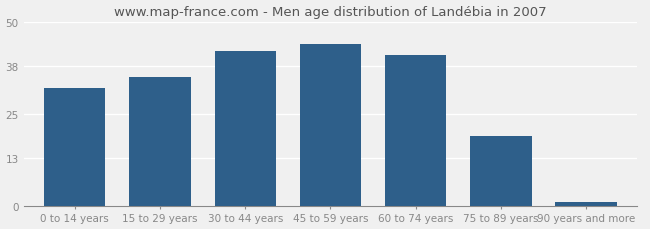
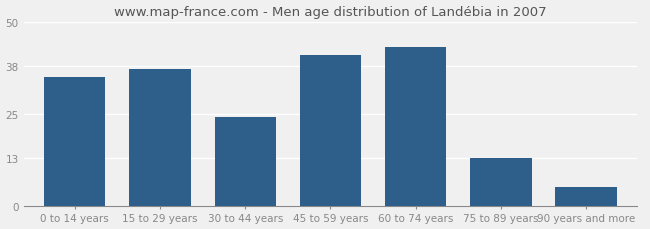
0 to 14 years: 32 -> 35
15 to 29 years: 35 -> 37
30 to 44 years: 42 -> 24
45 to 59 years: 44 -> 41
60 to 74 years: 41 -> 43
75 to 89 years: 19 -> 13
90 years and more: 1 -> 5
